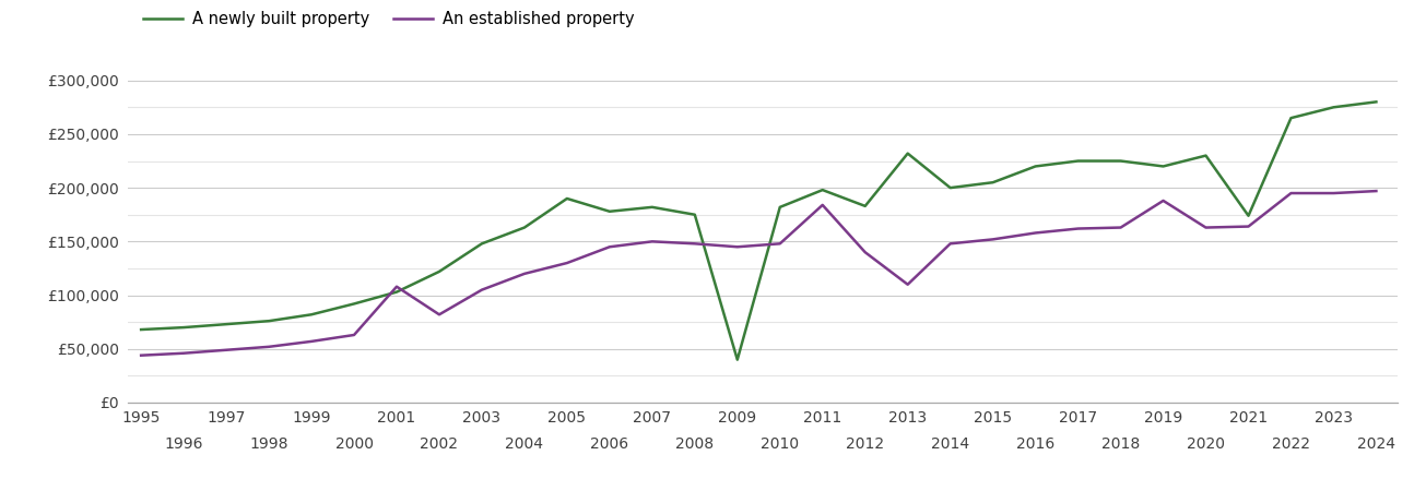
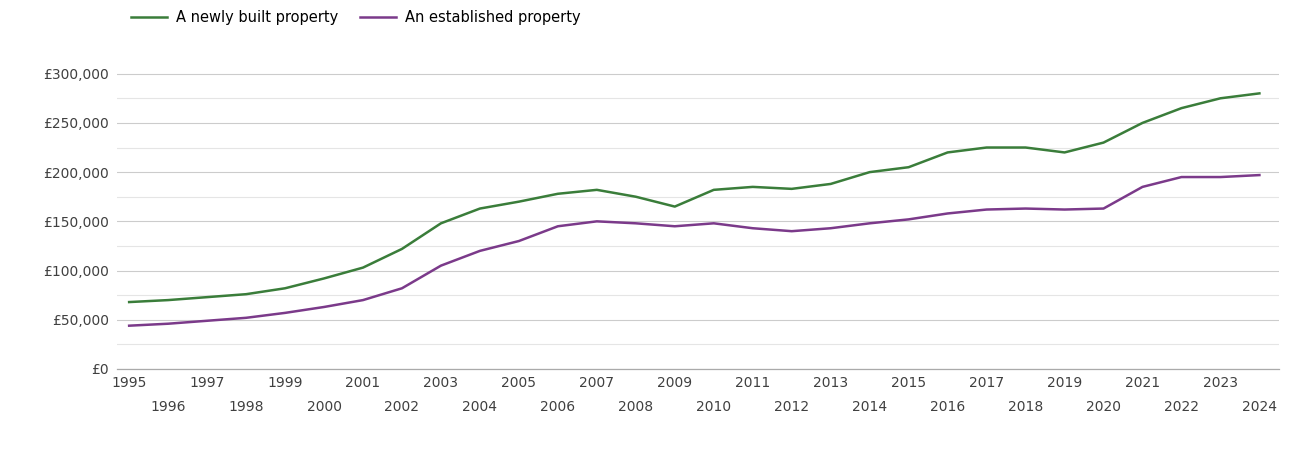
An established property/2001: £108,000 -> £70,000
A newly built property/2005: £190,000 -> £170,000
A newly built property/2009: £40,000 -> £165,000
A newly built property/2011: £198,000 -> £185,000
An established property/2011: £184,000 -> £143,000
A newly built property/2013: £232,000 -> £188,000
An established property/2013: £110,000 -> £143,000
An established property/2019: £188,000 -> £162,000
A newly built property/2021: £174,000 -> £250,000
An established property/2021: £164,000 -> £185,000
